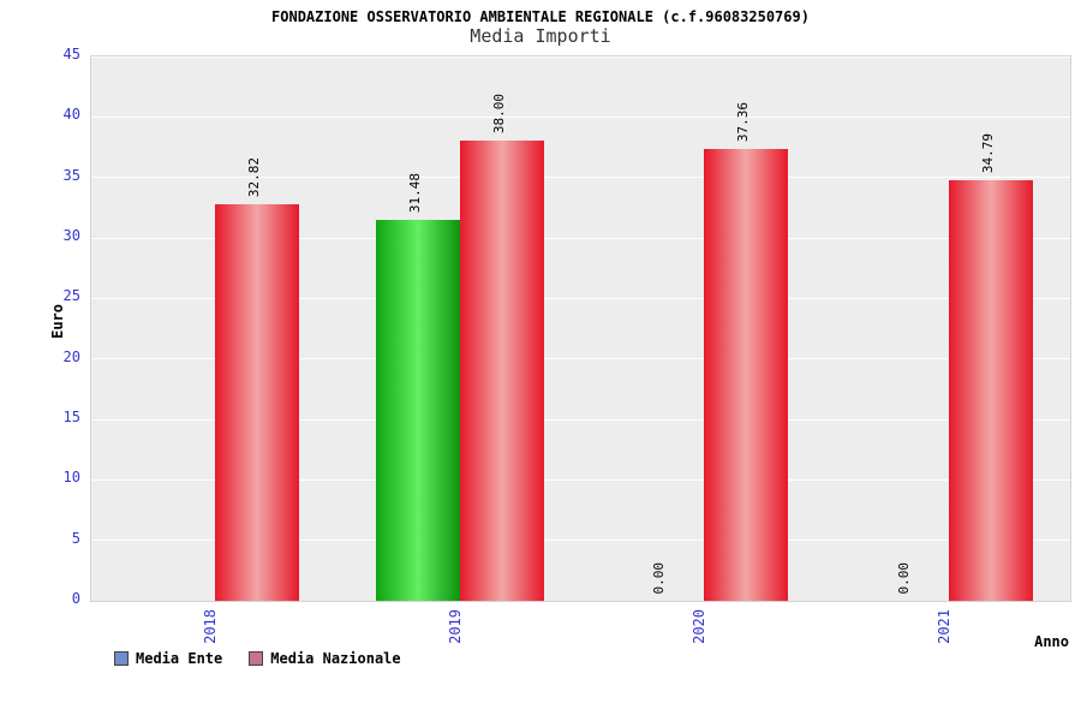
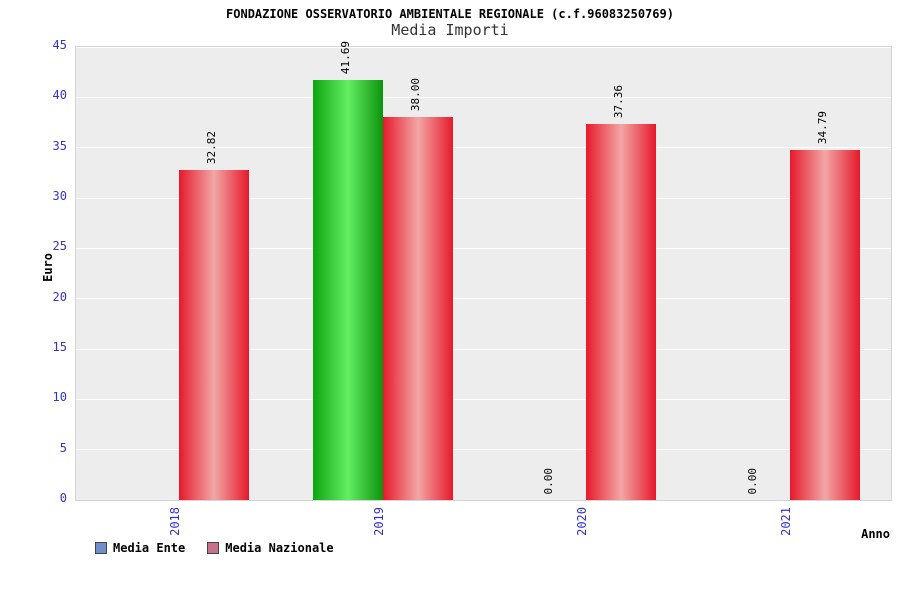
Media Ente/2019: 31.48 -> 41.69
